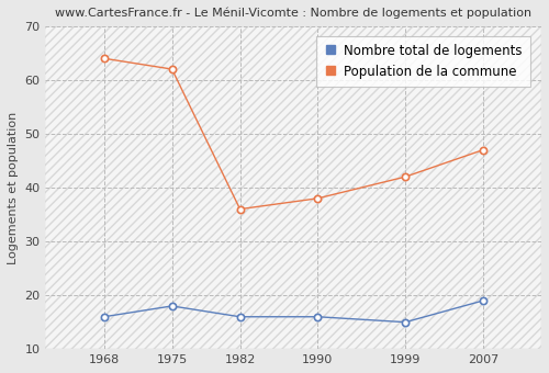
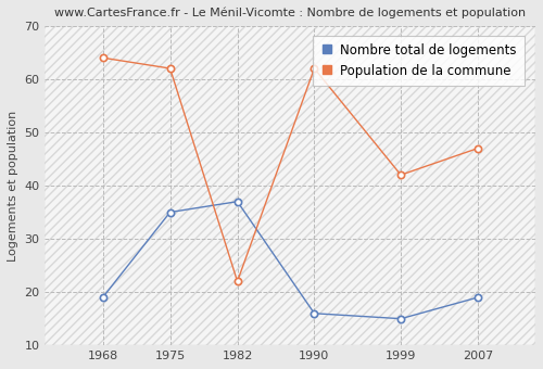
Nombre total de logements/1968: 16 -> 19
Nombre total de logements/1975: 18 -> 35
Nombre total de logements/1982: 16 -> 37
Population de la commune/1982: 36 -> 22
Population de la commune/1990: 38 -> 62
